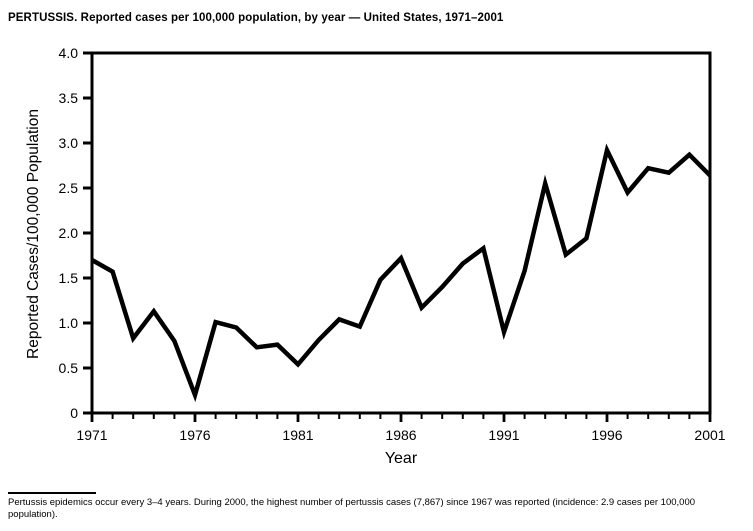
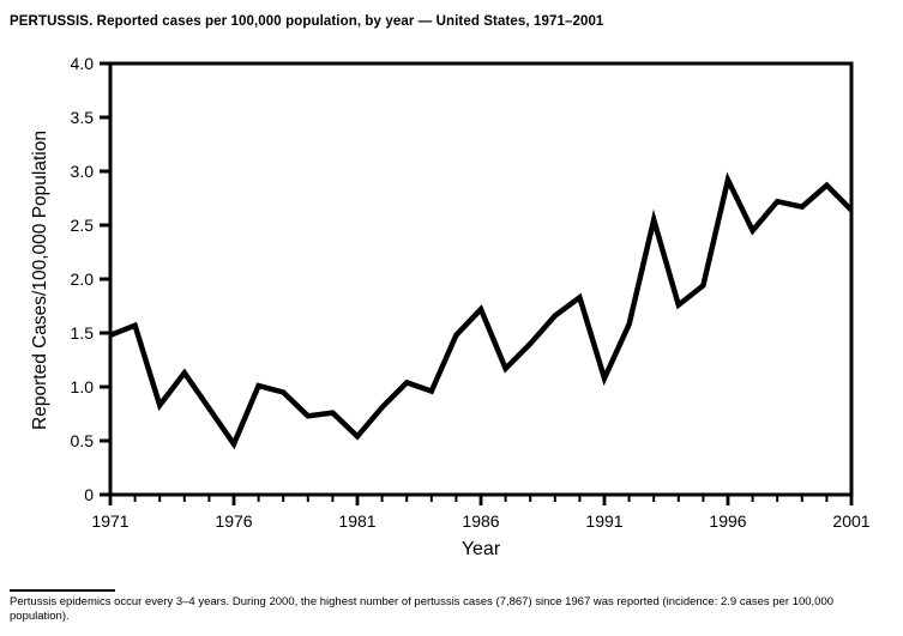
1971: 1.7 -> 1.5
1976: 0.2 -> 0.5
1991: 0.9 -> 1.1
